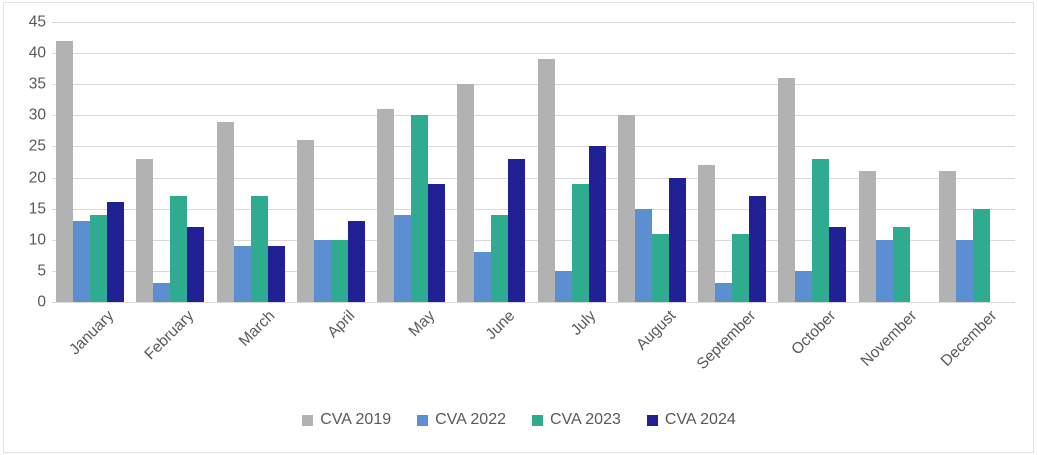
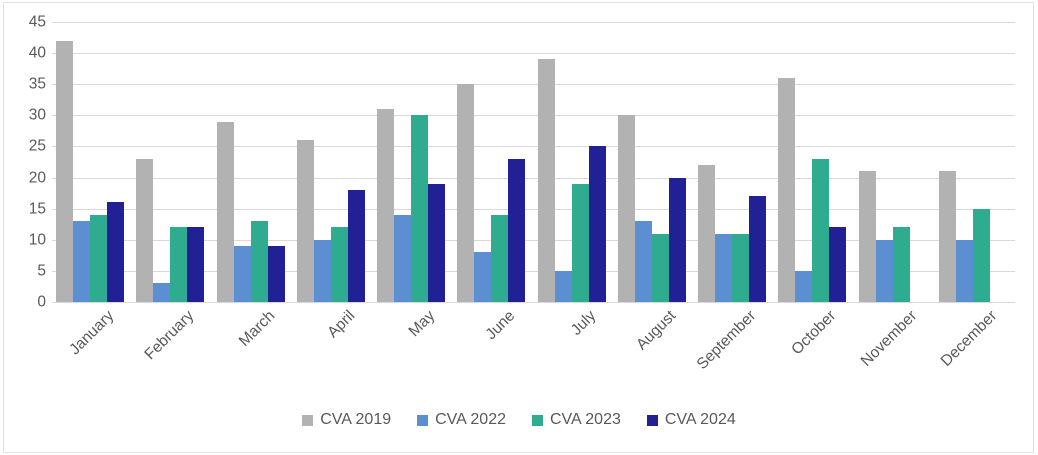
CVA 2023/February: 17 -> 12
CVA 2023/March: 17 -> 13
CVA 2023/April: 10 -> 12
CVA 2024/April: 13 -> 18
CVA 2022/August: 15 -> 13
CVA 2022/September: 3 -> 11
